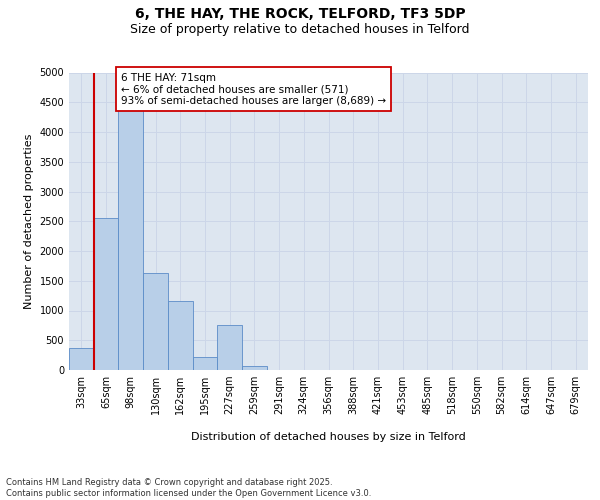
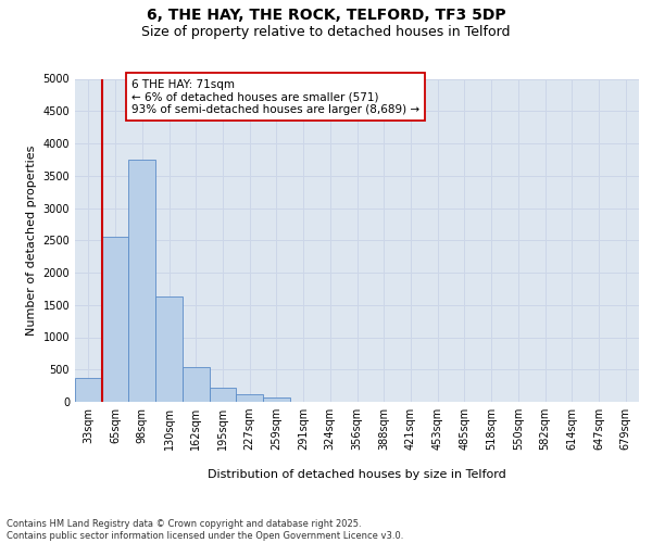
98sqm: 4400 -> 3750
162sqm: 1160 -> 530
227sqm: 760 -> 120
